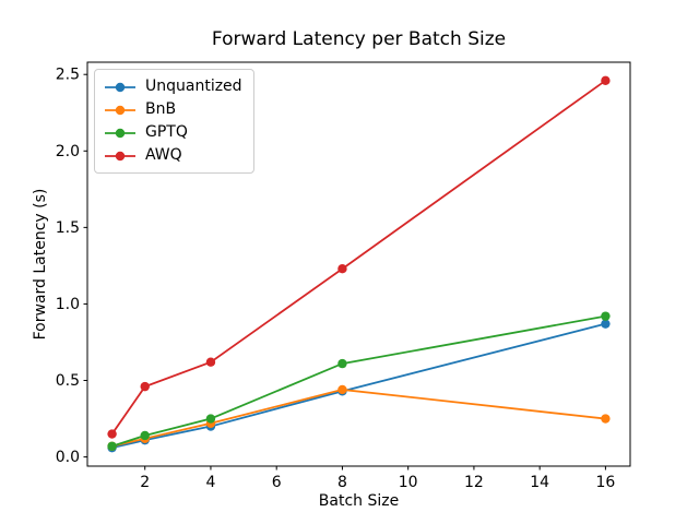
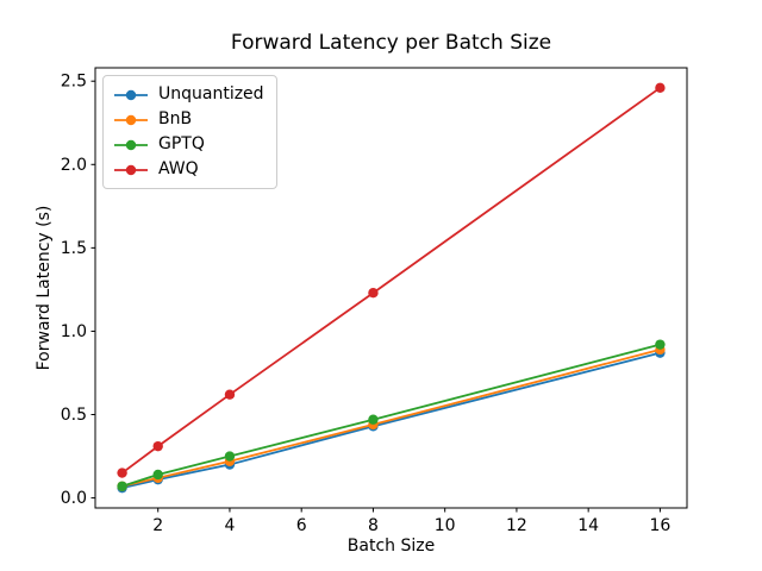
AWQ/2: 0.46 -> 0.31
GPTQ/8: 0.61 -> 0.47
BnB/16: 0.25 -> 0.89
